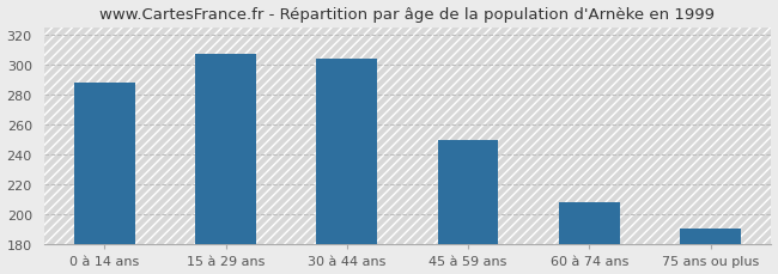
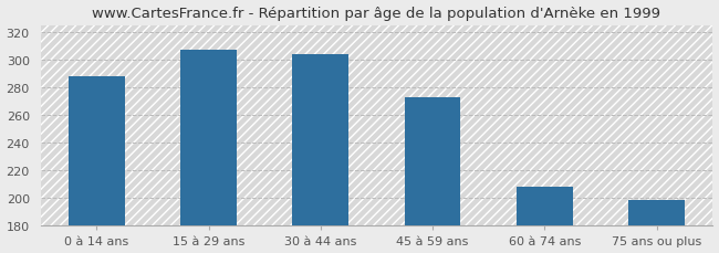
45 à 59 ans: 250 -> 273
75 ans ou plus: 191 -> 199
